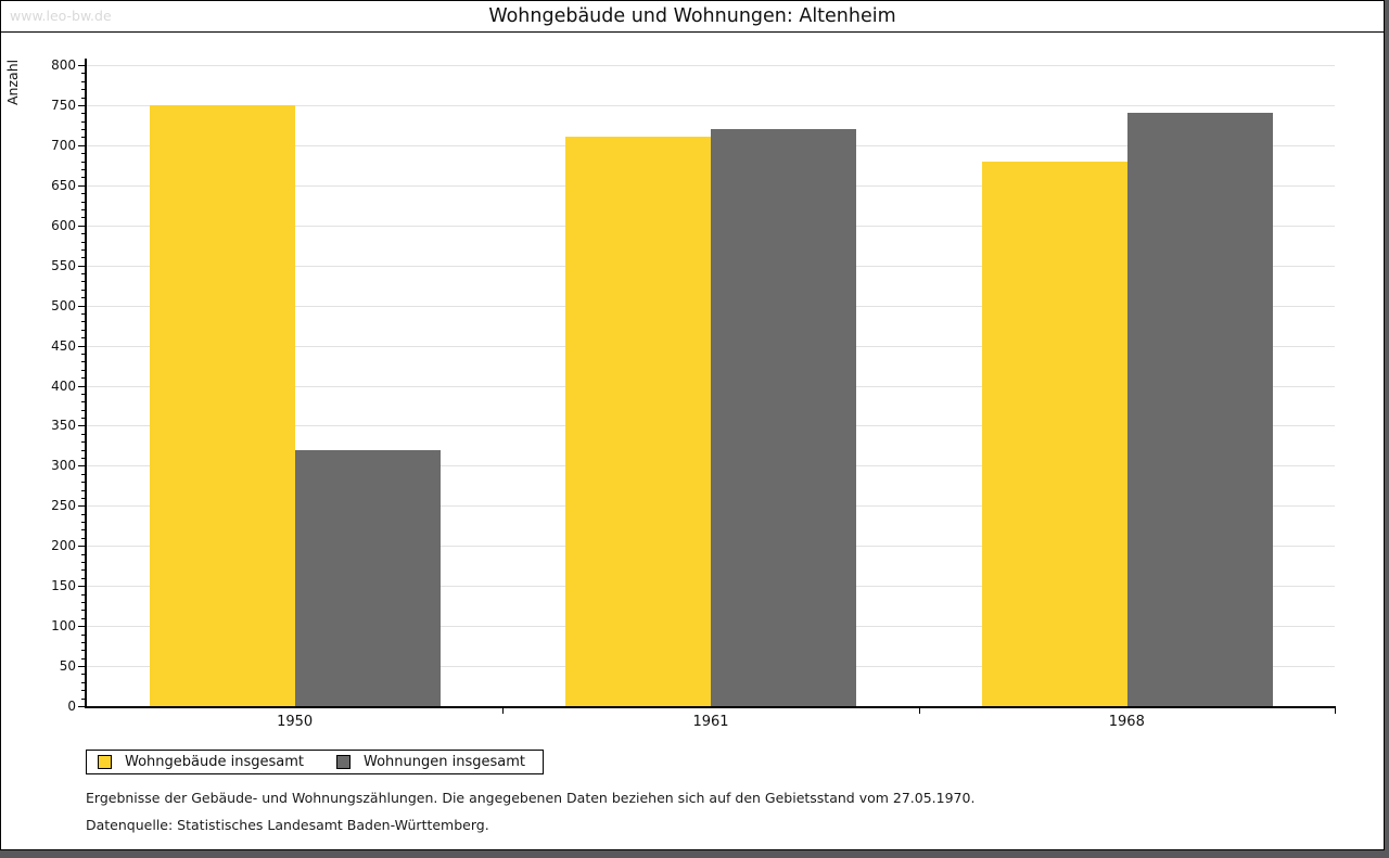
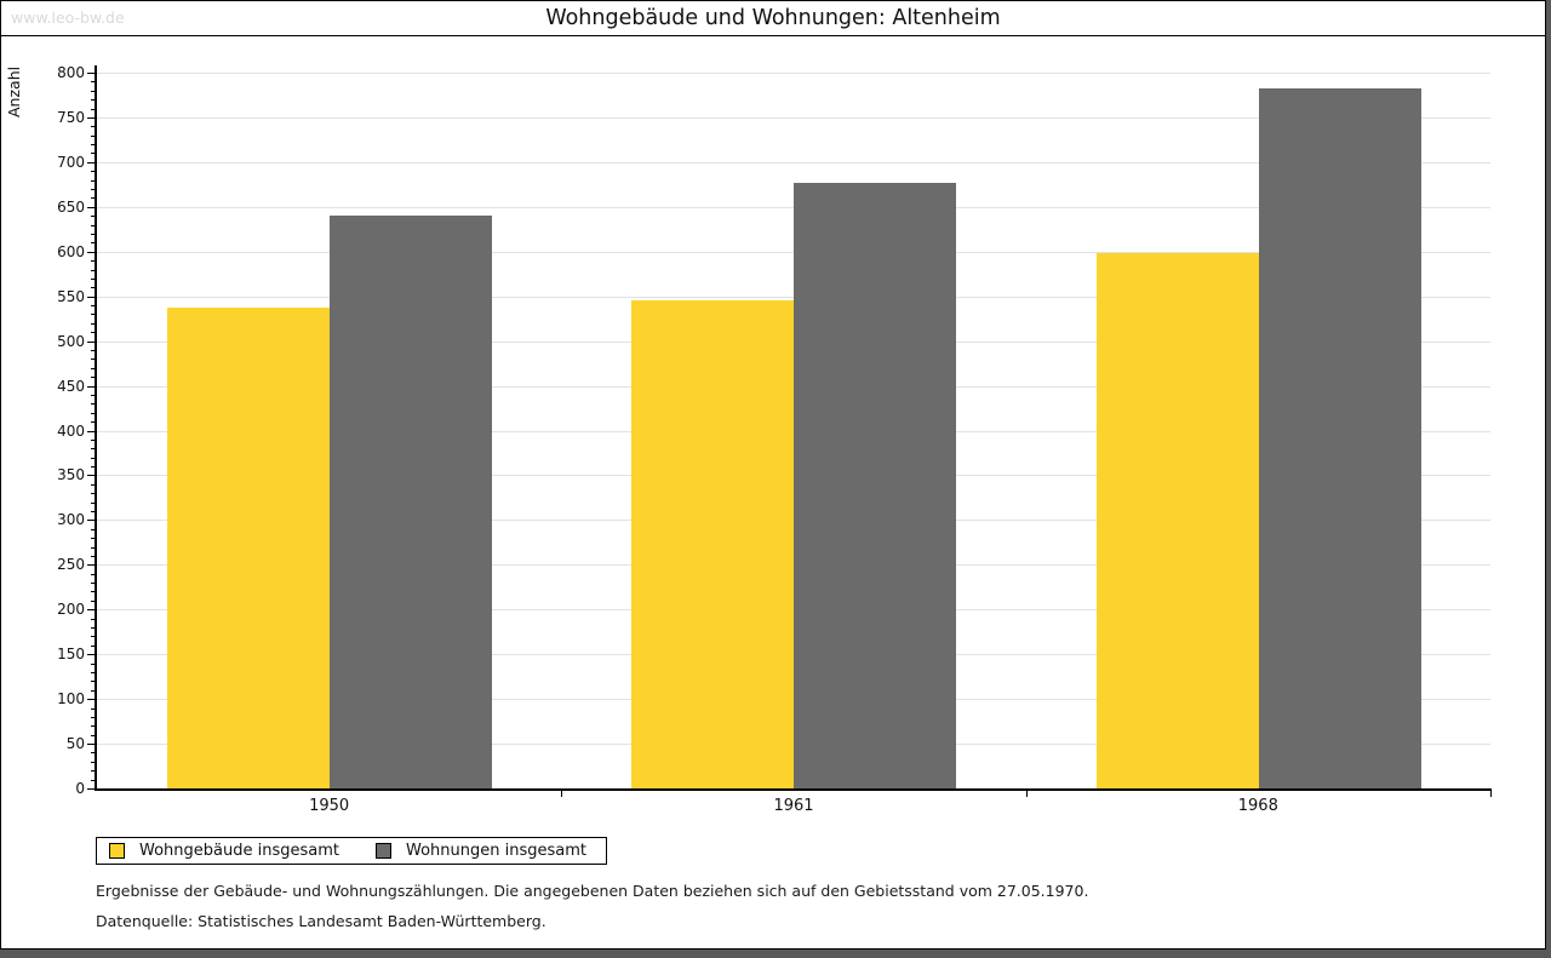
Wohngebäude insgesamt/1950: 750 -> 540
Wohnungen insgesamt/1950: 320 -> 640
Wohngebäude insgesamt/1961: 710 -> 550
Wohnungen insgesamt/1961: 720 -> 680
Wohngebäude insgesamt/1968: 680 -> 600
Wohnungen insgesamt/1968: 740 -> 780
